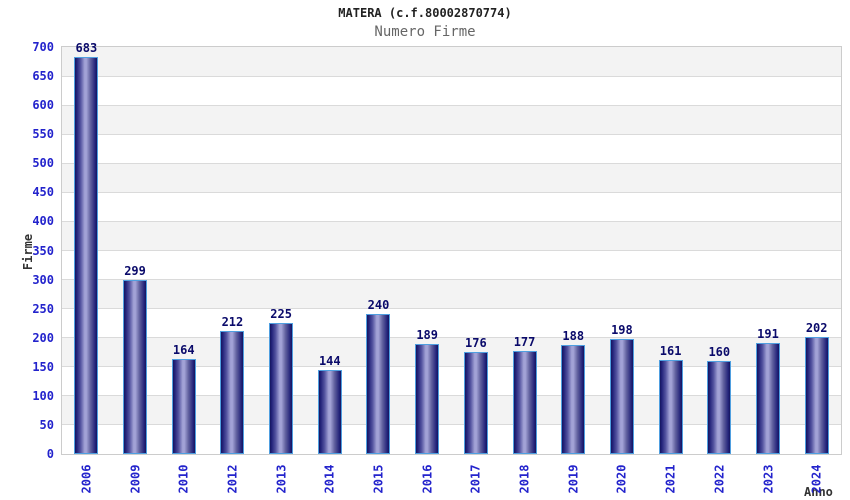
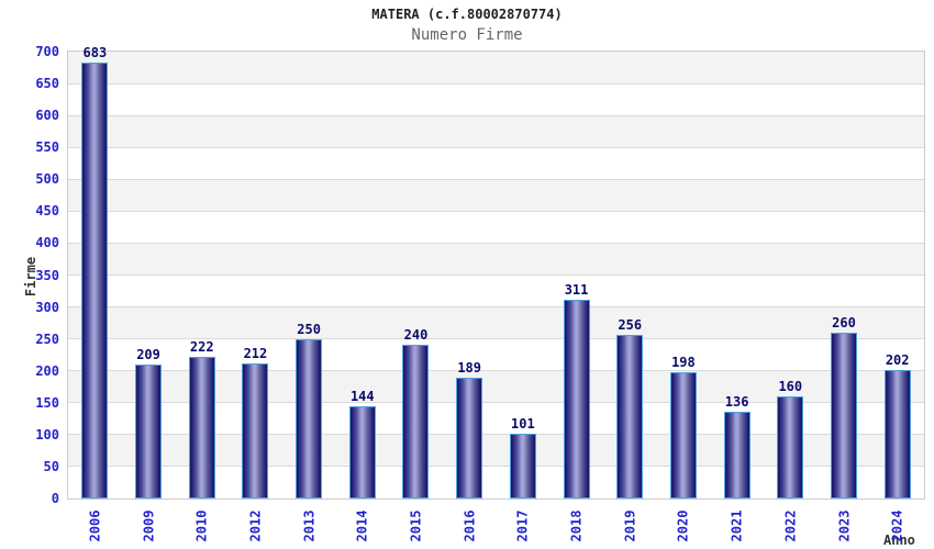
2009: 299 -> 209
2010: 164 -> 222
2013: 225 -> 250
2017: 176 -> 101
2018: 177 -> 311
2019: 188 -> 256
2021: 161 -> 136
2023: 191 -> 260
